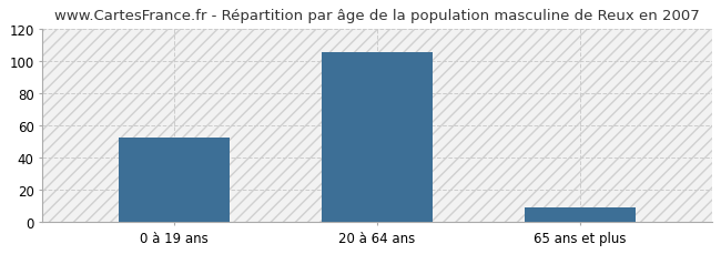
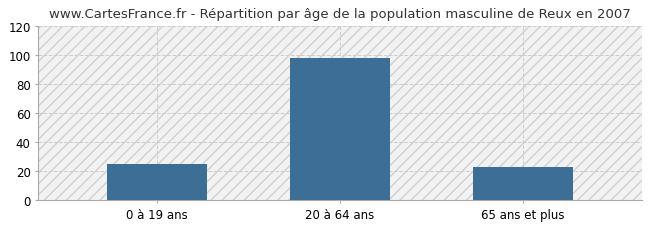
0 à 19 ans: 52 -> 25
20 à 64 ans: 105 -> 98
65 ans et plus: 9 -> 23
